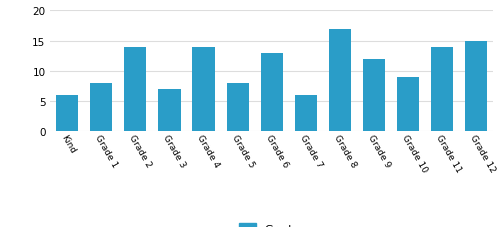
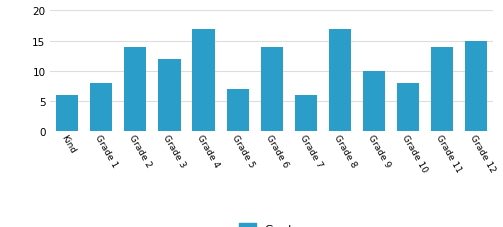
Grade 3: 7 -> 12
Grade 4: 14 -> 17
Grade 5: 8 -> 7
Grade 6: 13 -> 14
Grade 9: 12 -> 10
Grade 10: 9 -> 8
